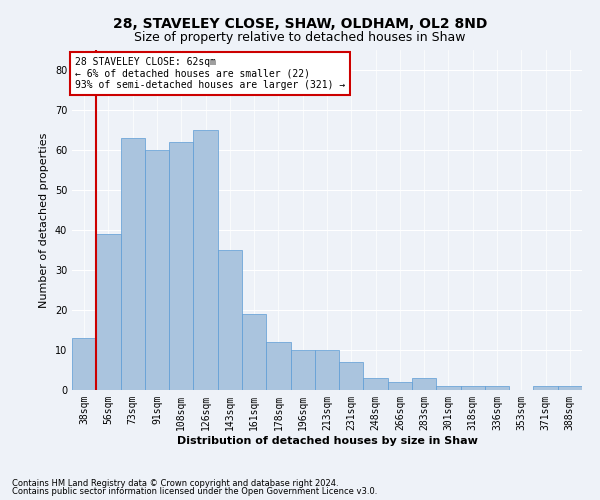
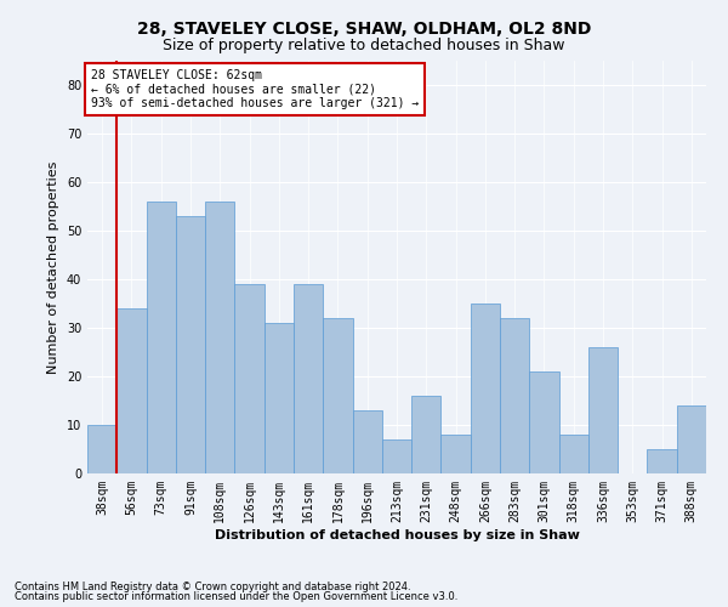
38sqm: 13 -> 10
56sqm: 39 -> 34
73sqm: 63 -> 56
91sqm: 60 -> 53
108sqm: 62 -> 56
126sqm: 65 -> 39
143sqm: 35 -> 31
161sqm: 19 -> 39
178sqm: 12 -> 32
196sqm: 10 -> 13
213sqm: 10 -> 7
231sqm: 7 -> 16
248sqm: 3 -> 8
266sqm: 2 -> 35
283sqm: 3 -> 32
301sqm: 1 -> 21
318sqm: 1 -> 8
336sqm: 1 -> 26
371sqm: 1 -> 5
388sqm: 1 -> 14
